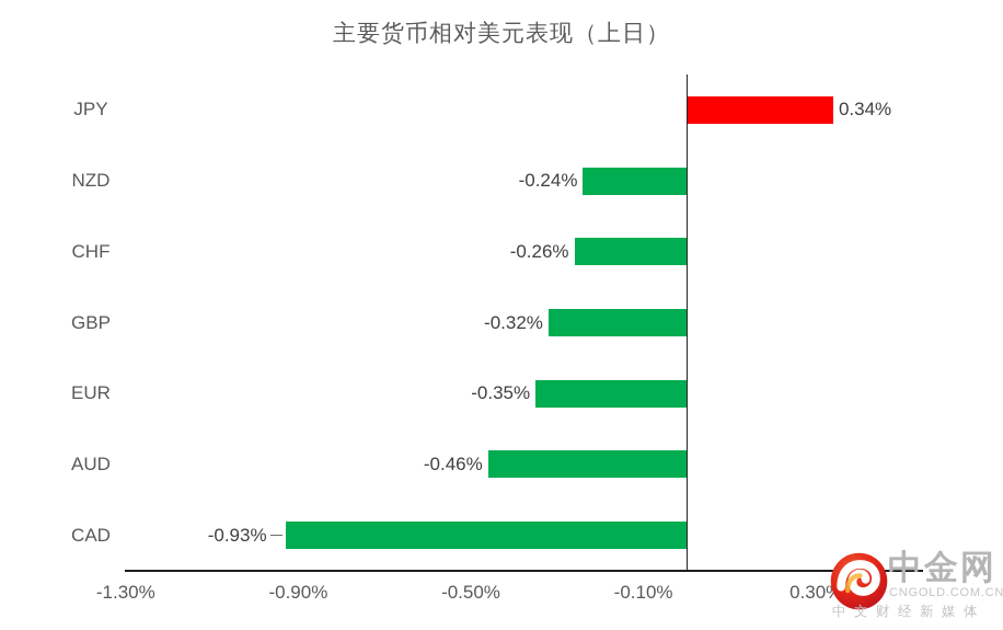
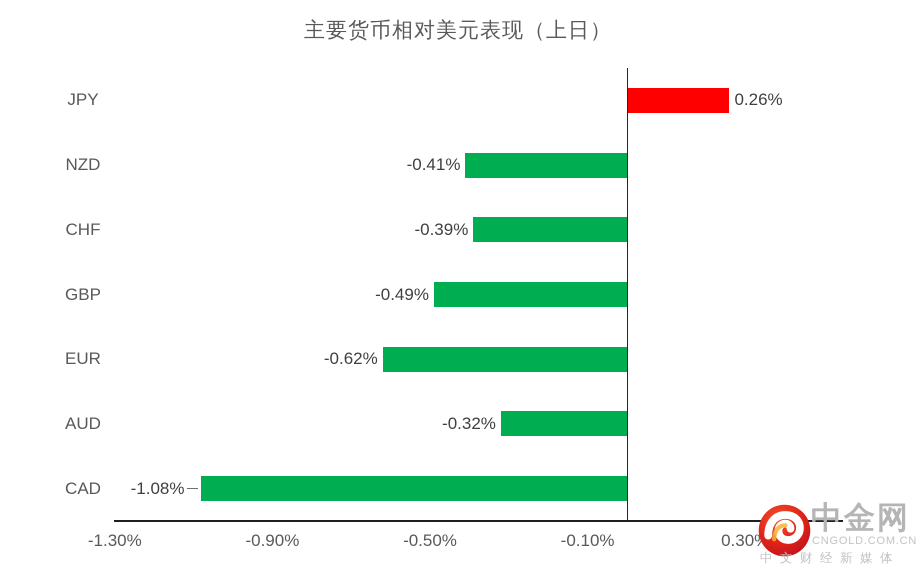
JPY: 0.34% -> 0.26%
NZD: -0.24% -> -0.41%
CHF: -0.26% -> -0.39%
GBP: -0.32% -> -0.49%
EUR: -0.35% -> -0.62%
AUD: -0.46% -> -0.32%
CAD: -0.93% -> -1.08%
